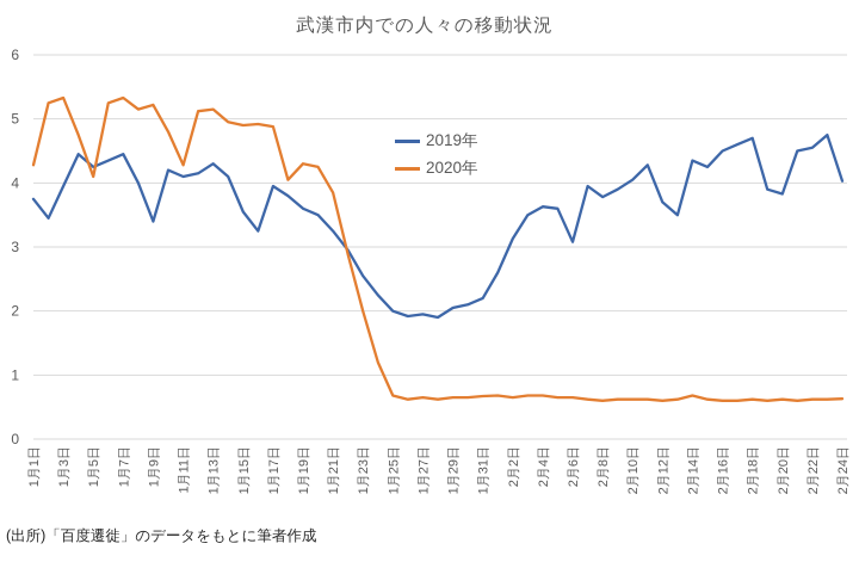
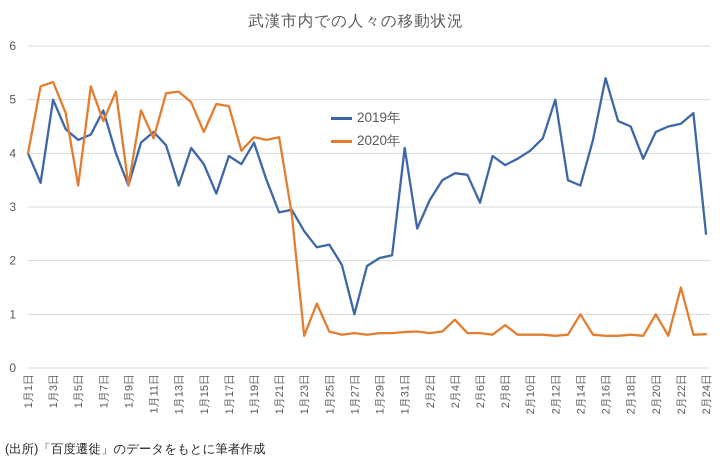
2019年/1月1日: 3.8 -> 4.0
2020年/1月1日: 4.3 -> 4.0
2019年/1月3日: 4.0 -> 5.0
2020年/1月5日: 4.1 -> 3.4
2019年/1月7日: 4.5 -> 4.8
2020年/1月7日: 5.3 -> 4.6
2020年/1月9日: 5.2 -> 3.4
2019年/1月11日: 4.1 -> 4.4
2019年/1月13日: 4.3 -> 3.4
2019年/1月15日: 3.5 -> 3.8
2020年/1月15日: 4.9 -> 4.4
2019年/1月19日: 3.6 -> 4.2
2019年/1月21日: 3.2 -> 2.9
2020年/1月21日: 3.9 -> 4.3
2020年/1月23日: 2.0 -> 0.6
2019年/1月25日: 2.0 -> 2.3
2019年/1月27日: 1.9 -> 1.0
2019年/1月31日: 2.2 -> 4.1
2020年/2月4日: 0.7 -> 0.9
2020年/2月8日: 0.6 -> 0.8
2019年/2月12日: 3.7 -> 5.0
2019年/2月14日: 4.3 -> 3.4
2020年/2月14日: 0.7 -> 1.0
2019年/2月16日: 4.5 -> 5.4
2019年/2月18日: 4.7 -> 4.5
2019年/2月20日: 3.8 -> 4.4
2020年/2月20日: 0.6 -> 1.0
2020年/2月22日: 0.6 -> 1.5
2019年/2月24日: 4.0 -> 2.5
